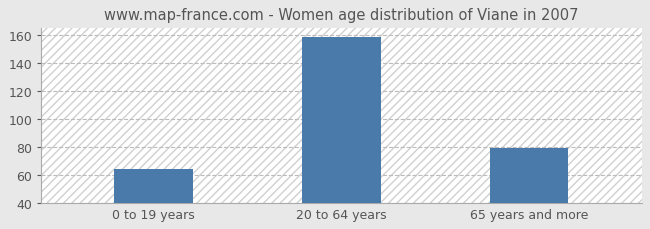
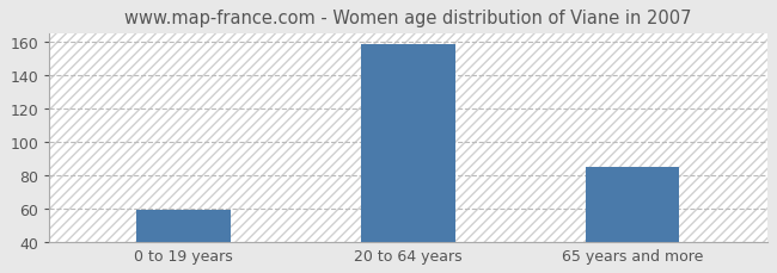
0 to 19 years: 64 -> 59
65 years and more: 79 -> 85
